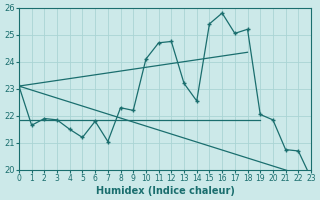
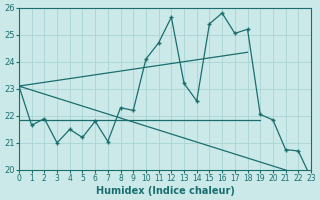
3: 21.85 -> 21.00
12: 24.75 -> 25.65
